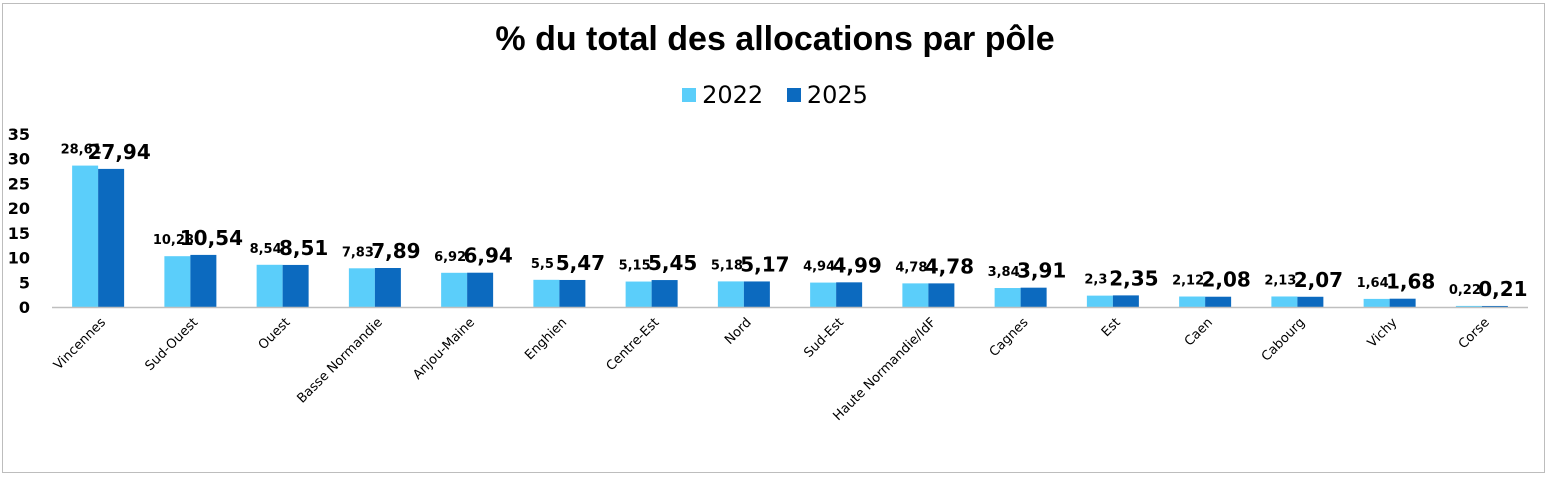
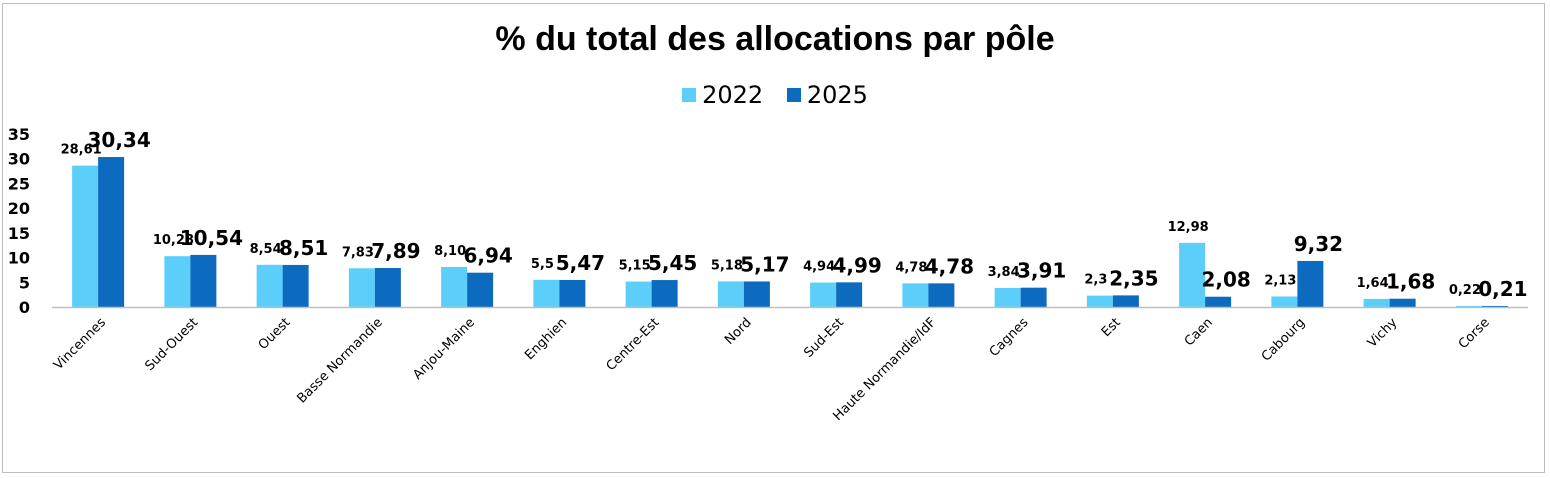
2025/Vincennes: 27,94 -> 30,34
2022/Anjou-Maine: 6,92 -> 8,10
2022/Caen: 2,12 -> 12,98
2025/Cabourg: 2,07 -> 9,32
